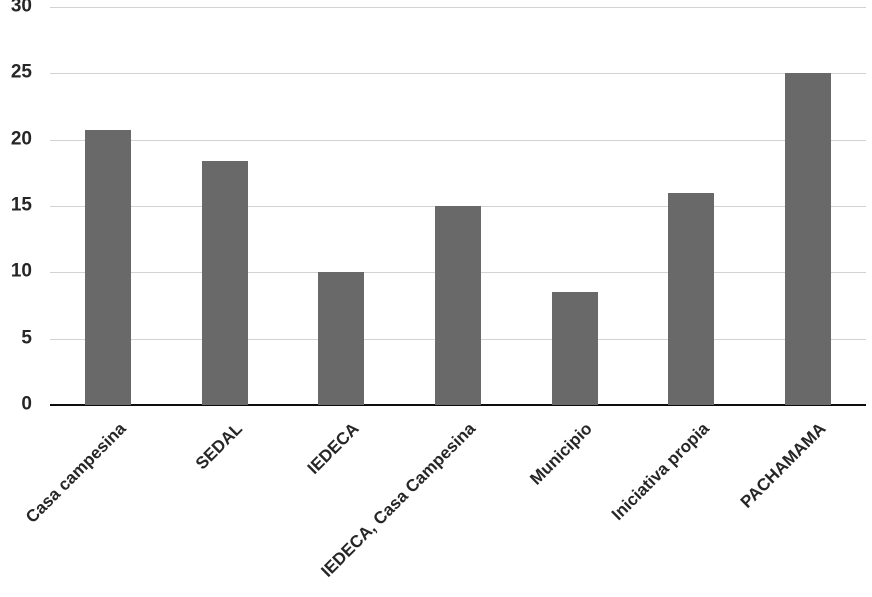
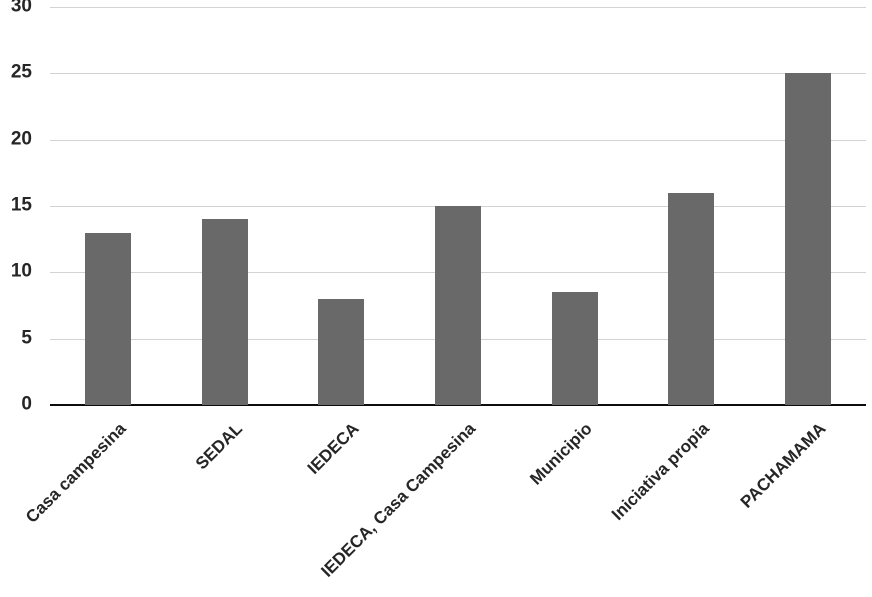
Casa campesina: 20.7 -> 13.0
SEDAL: 18.4 -> 14.0
IEDECA: 10.0 -> 8.0
